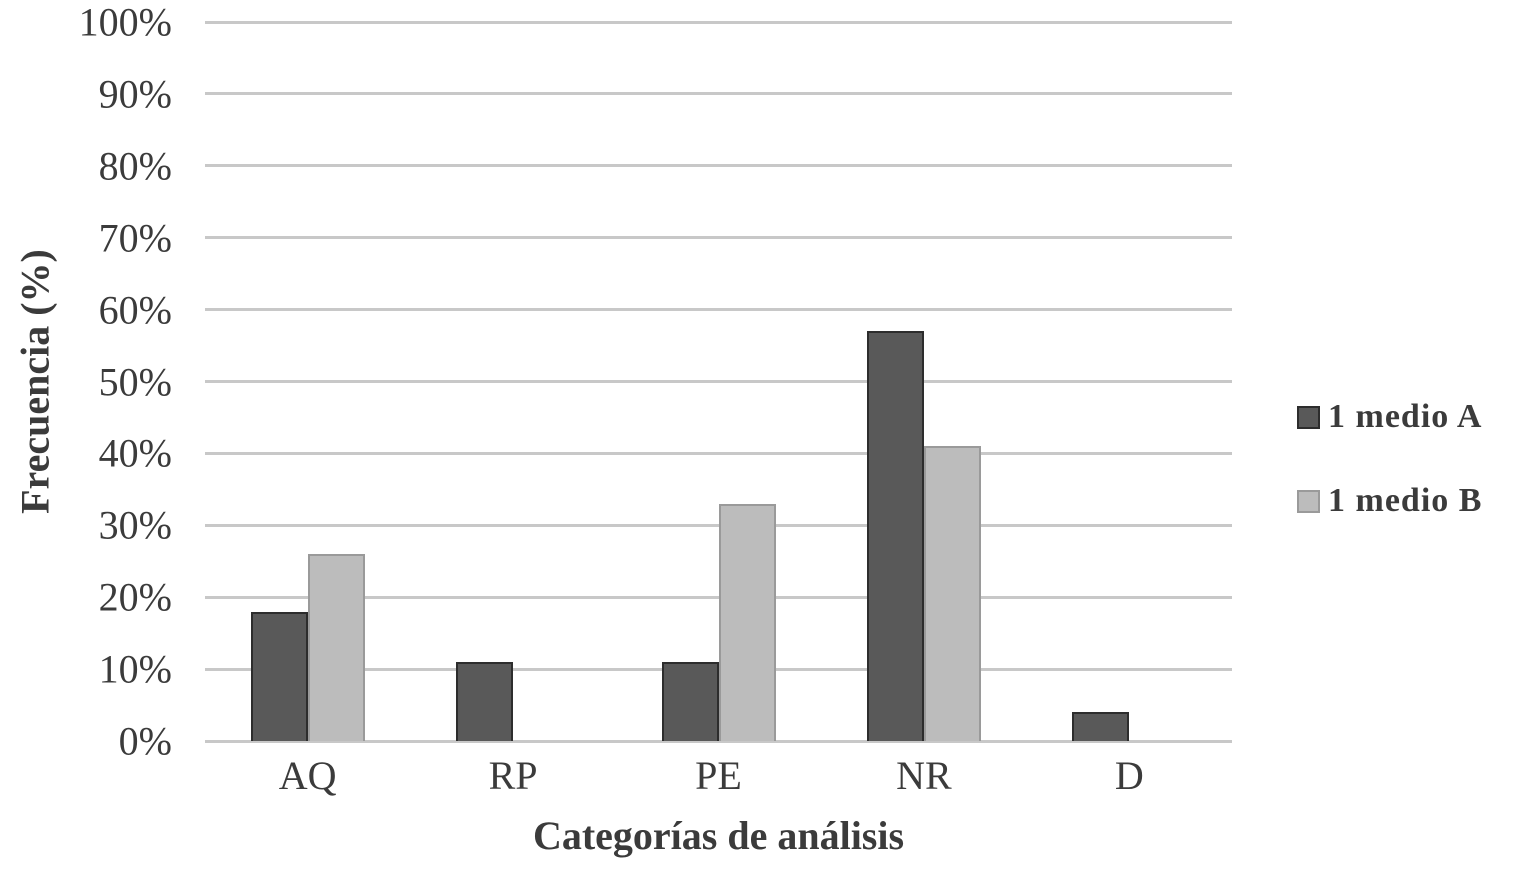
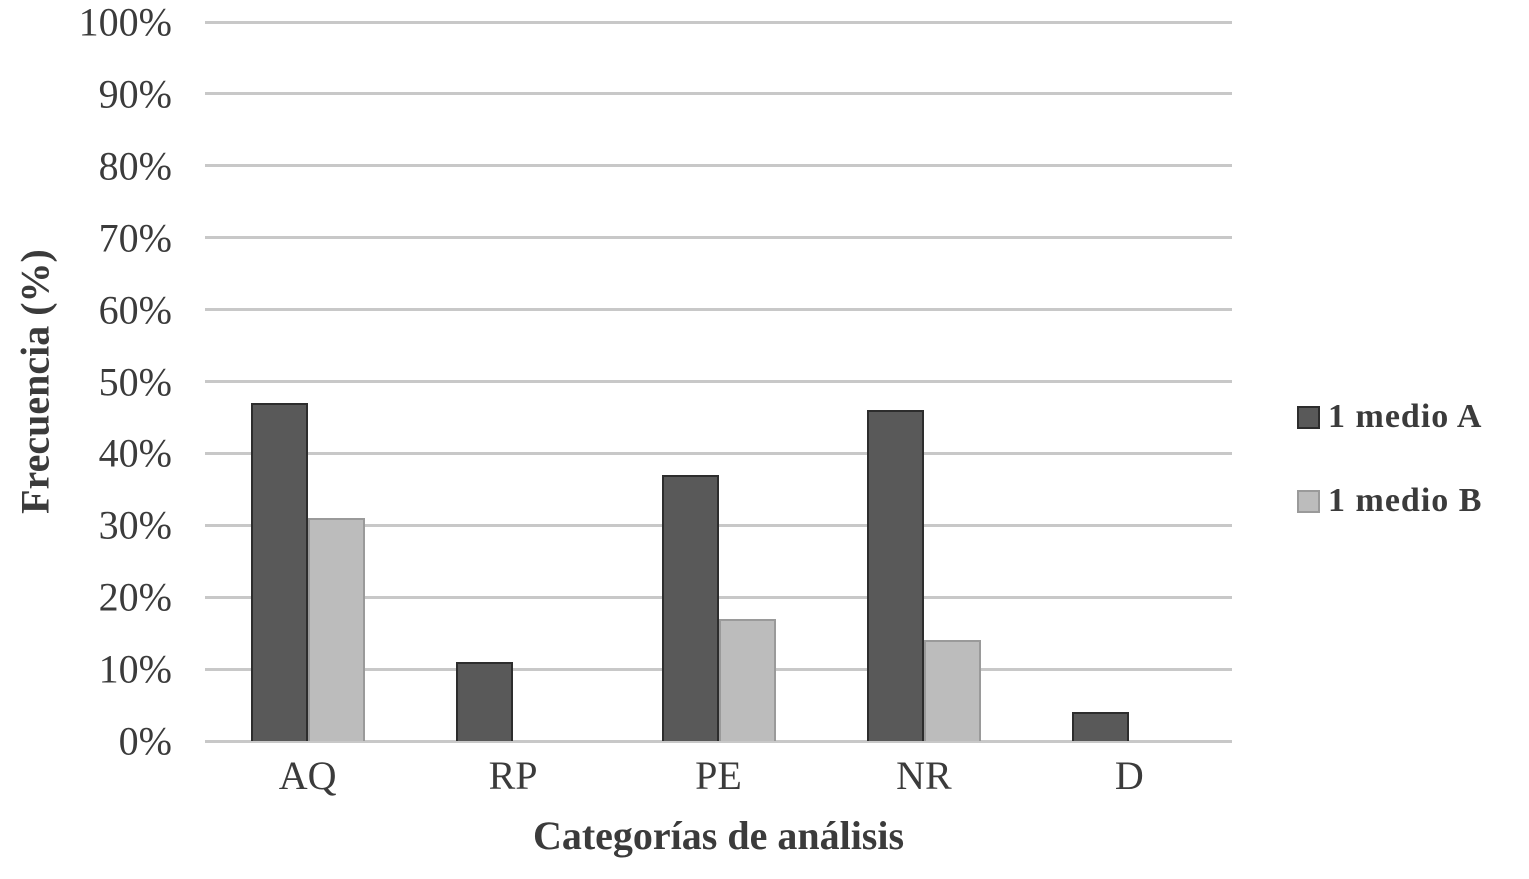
1 medio A/AQ: 18% -> 47%
1 medio B/AQ: 26% -> 31%
1 medio A/PE: 11% -> 37%
1 medio B/PE: 33% -> 17%
1 medio A/NR: 57% -> 46%
1 medio B/NR: 41% -> 14%
